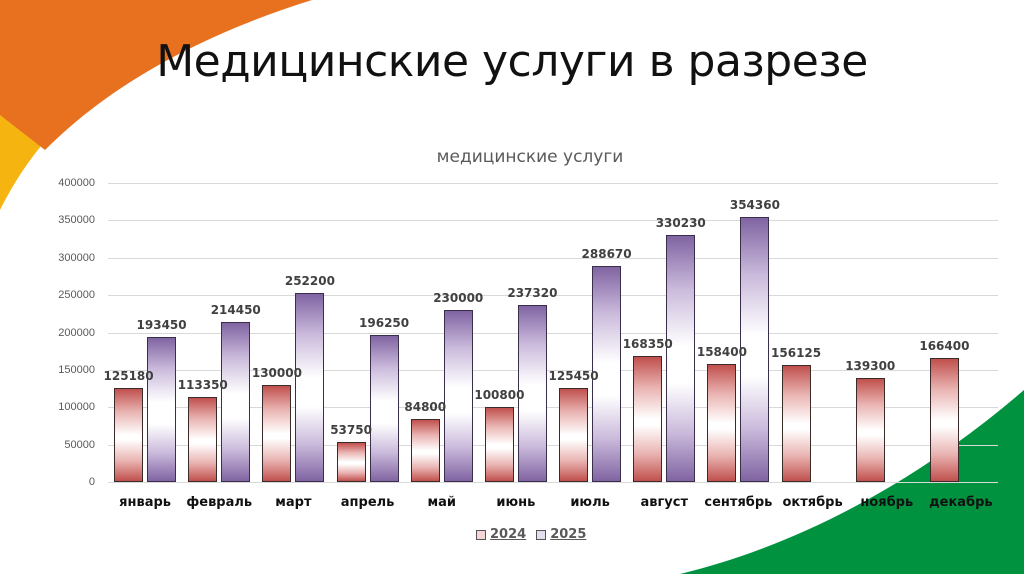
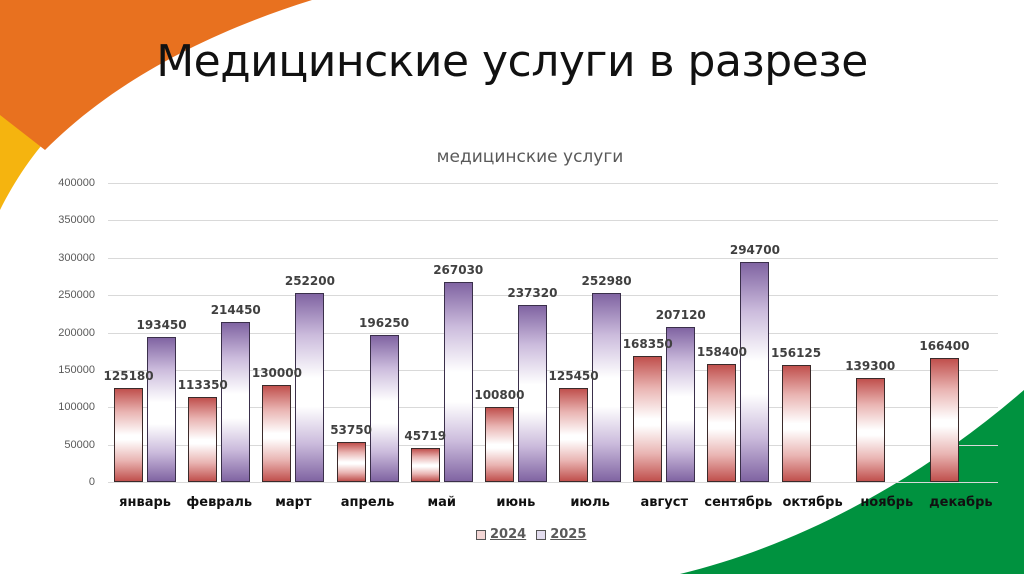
2024/май: 84800 -> 45719
2025/май: 230000 -> 267030
2025/июль: 288670 -> 252980
2025/август: 330230 -> 207120
2025/сентябрь: 354360 -> 294700
